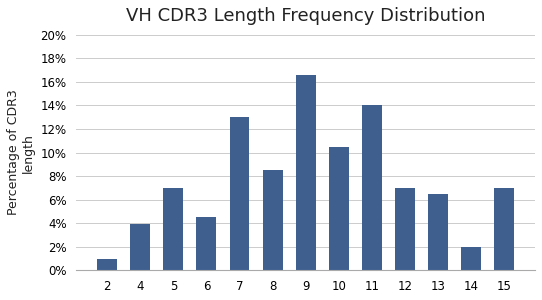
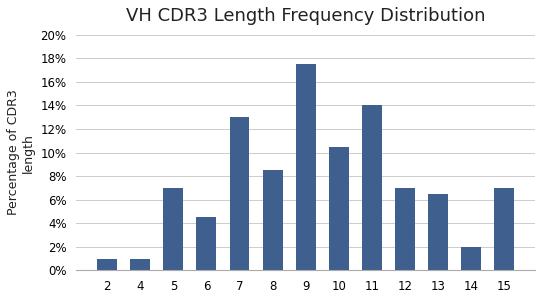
4: 3.9% -> 1.0%
9: 16.6% -> 17.5%
